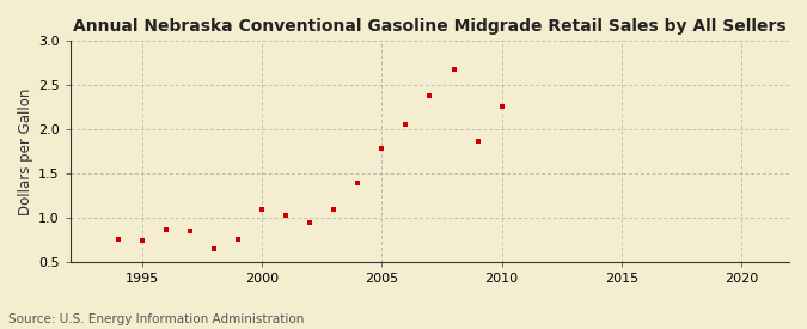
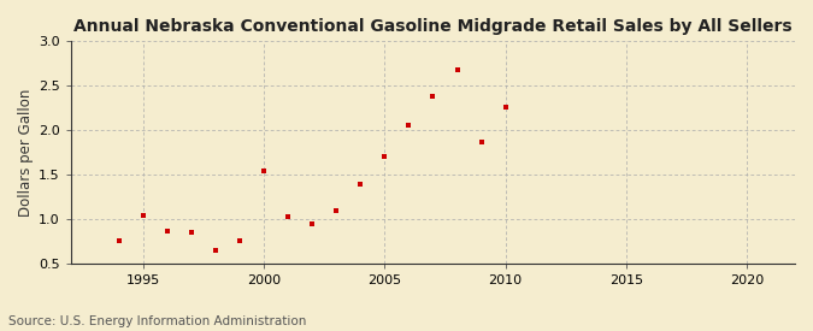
1995: 0.74 -> 1.04
2000: 1.09 -> 1.54
2005: 1.79 -> 1.70
